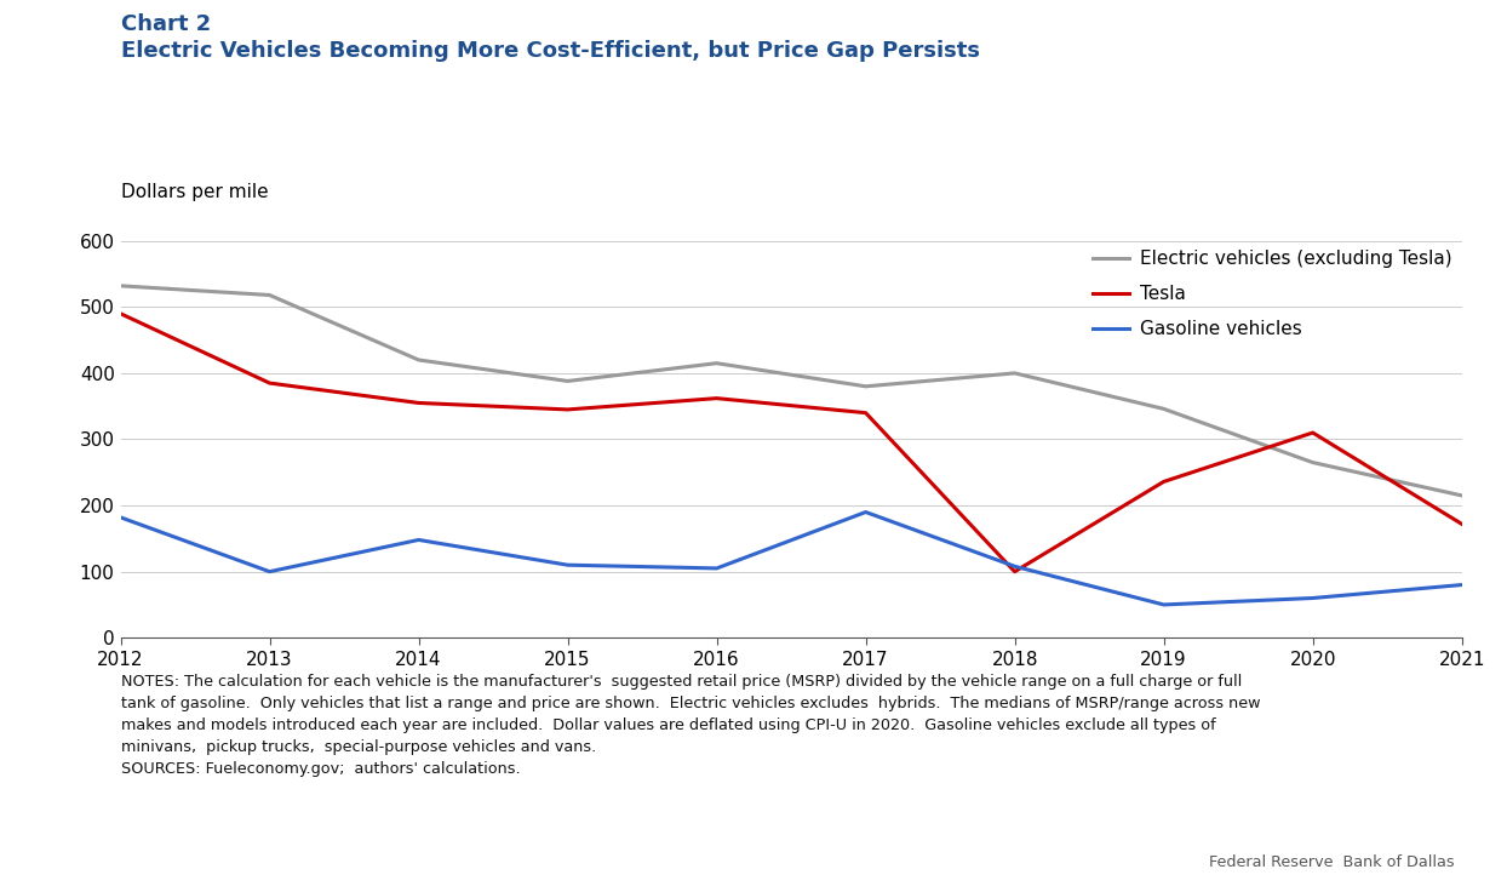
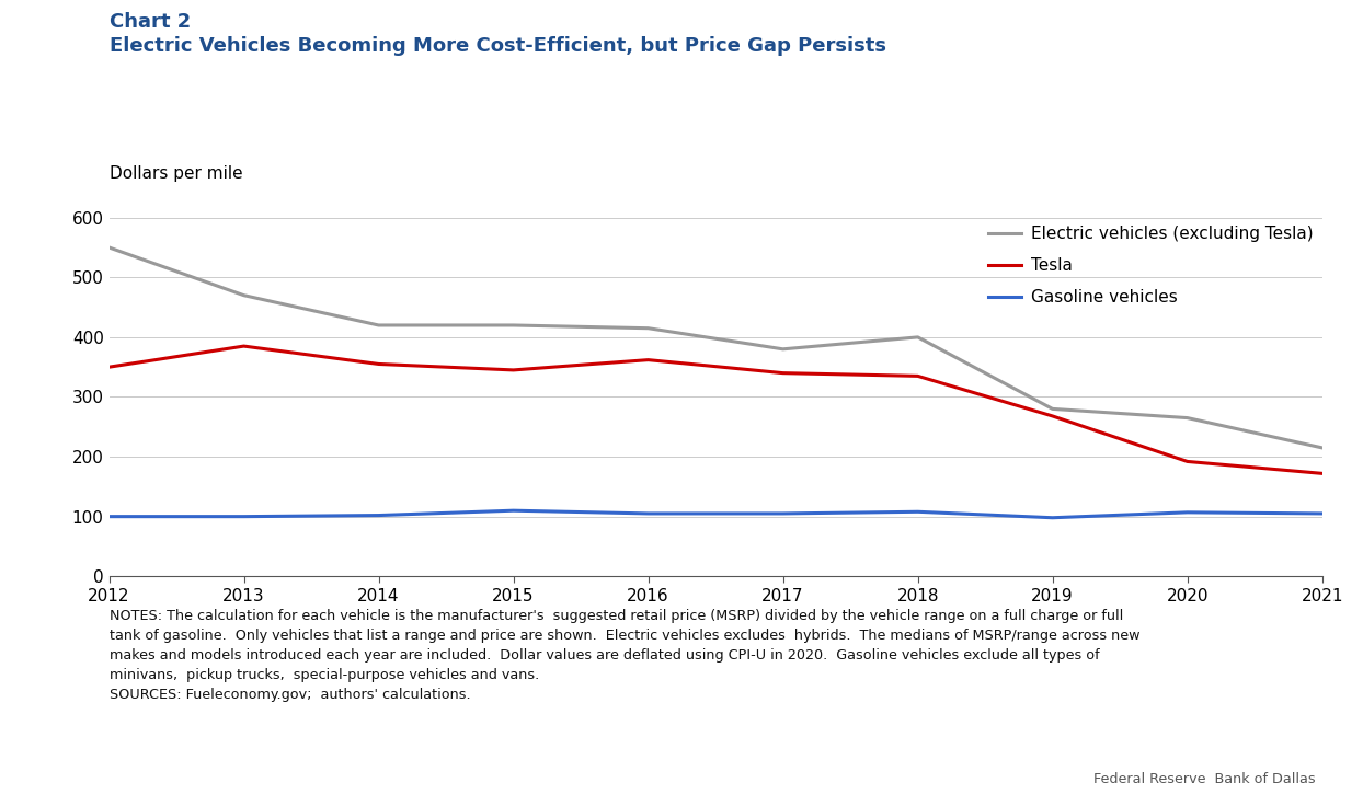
Electric vehicles (excluding Tesla)/2012: 532 -> 550
Tesla/2012: 490 -> 350
Gasoline vehicles/2012: 182 -> 100
Electric vehicles (excluding Tesla)/2013: 518 -> 470
Gasoline vehicles/2014: 148 -> 102
Electric vehicles (excluding Tesla)/2015: 388 -> 420
Gasoline vehicles/2017: 190 -> 105
Tesla/2018: 100 -> 335
Electric vehicles (excluding Tesla)/2019: 346 -> 280
Tesla/2019: 236 -> 268
Gasoline vehicles/2019: 50 -> 98
Tesla/2020: 310 -> 192
Gasoline vehicles/2020: 60 -> 107
Gasoline vehicles/2021: 80 -> 105
